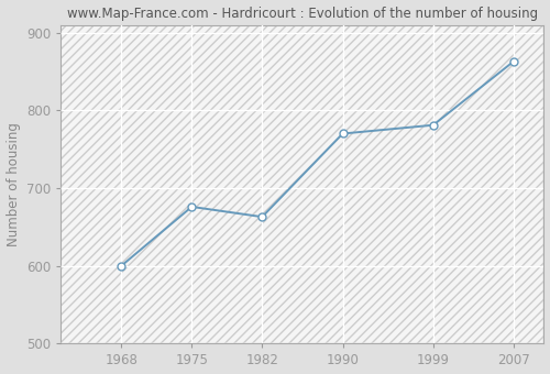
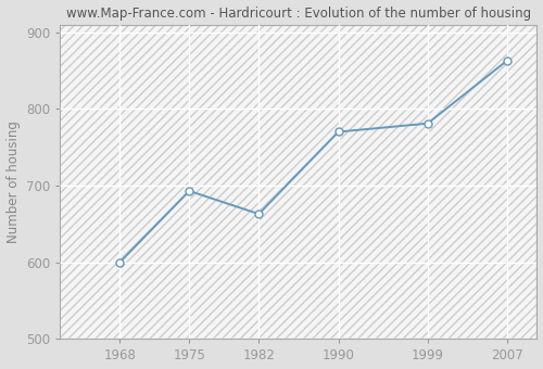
1975: 676 -> 693
